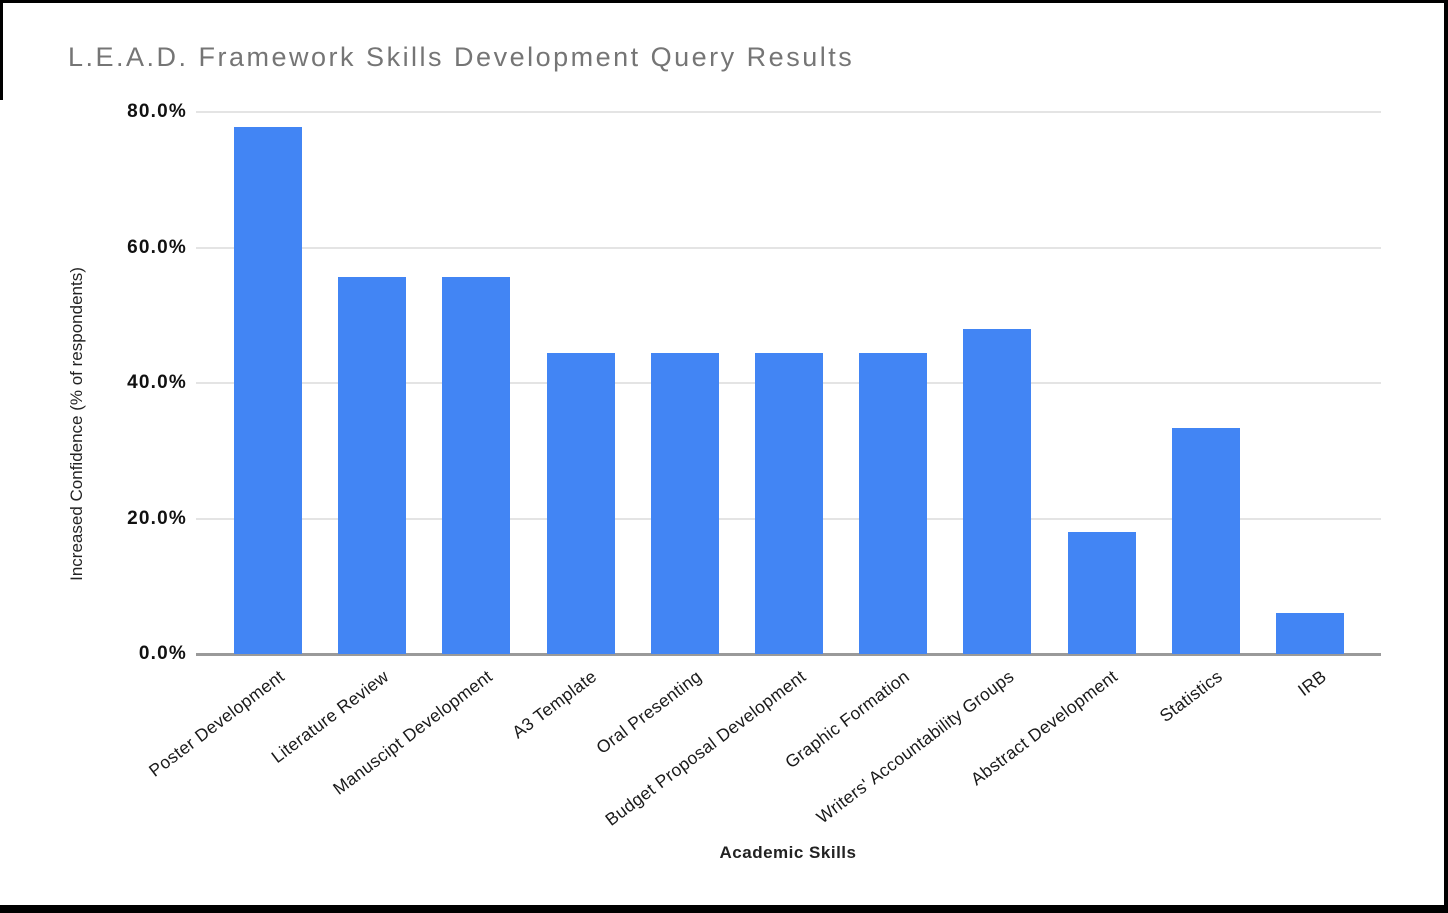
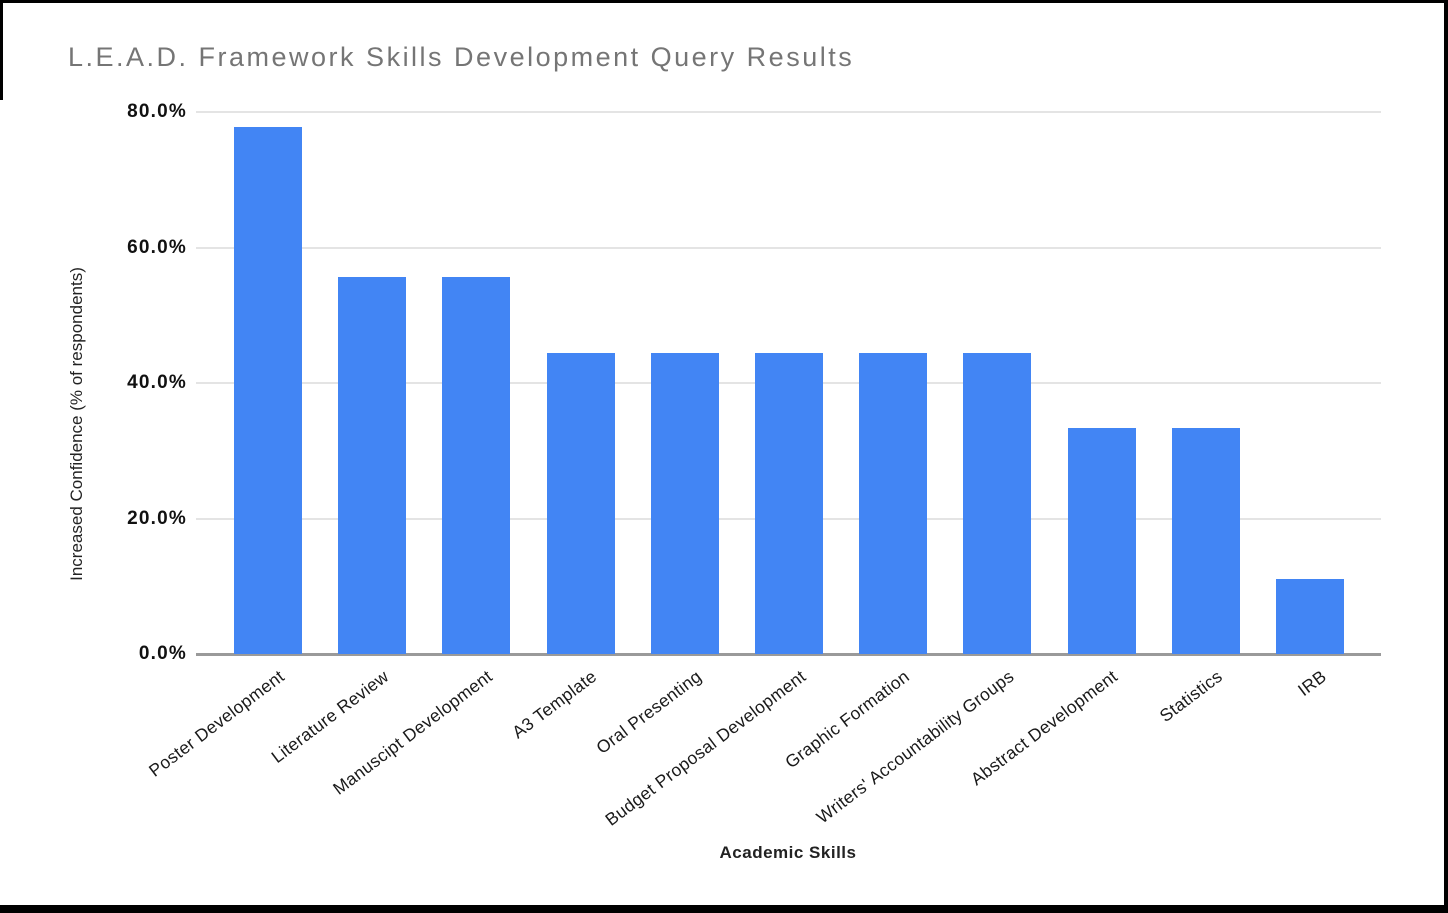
Writers' Accountability Groups: 48% -> 44%
Abstract Development: 18% -> 33%
IRB: 6% -> 11%
